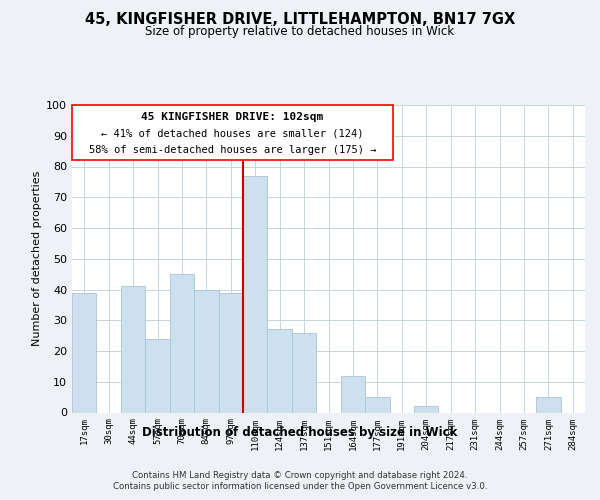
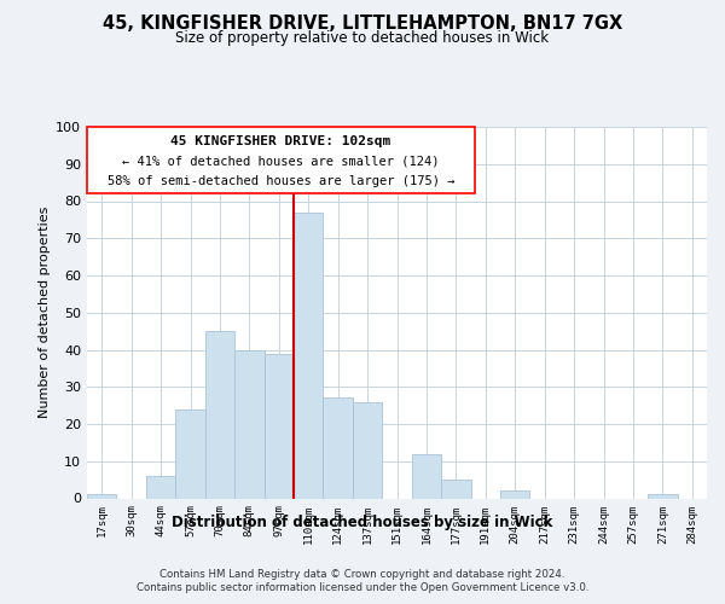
17sqm: 39 -> 1
44sqm: 41 -> 6
271sqm: 5 -> 1
